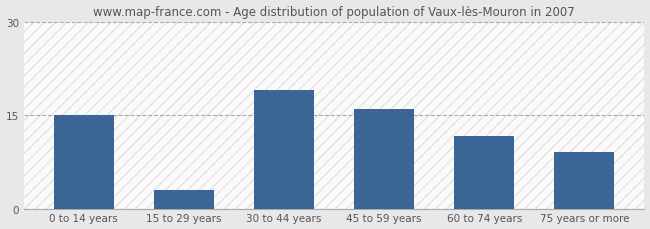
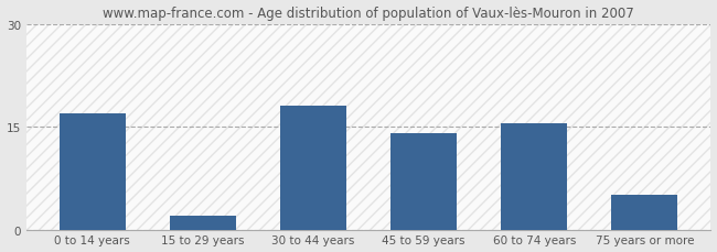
0 to 14 years: 15.0 -> 17.0
15 to 29 years: 3.0 -> 2.0
30 to 44 years: 19.0 -> 18.0
45 to 59 years: 16.0 -> 14.0
60 to 74 years: 11.6 -> 15.5
75 years or more: 9.0 -> 5.0
